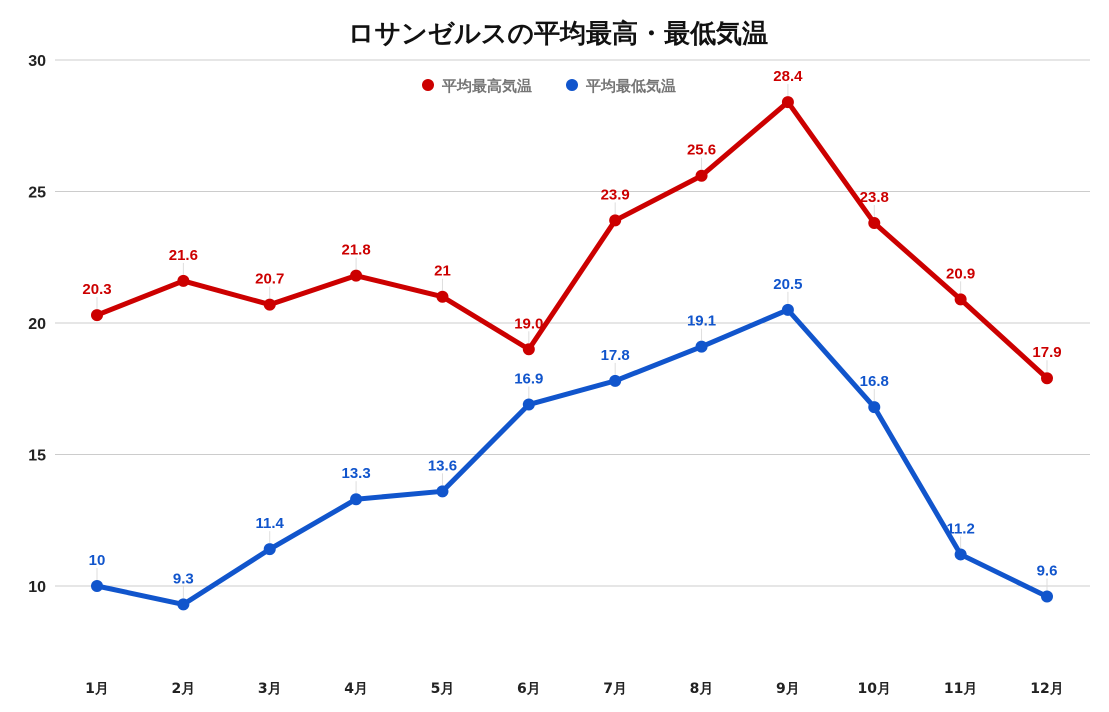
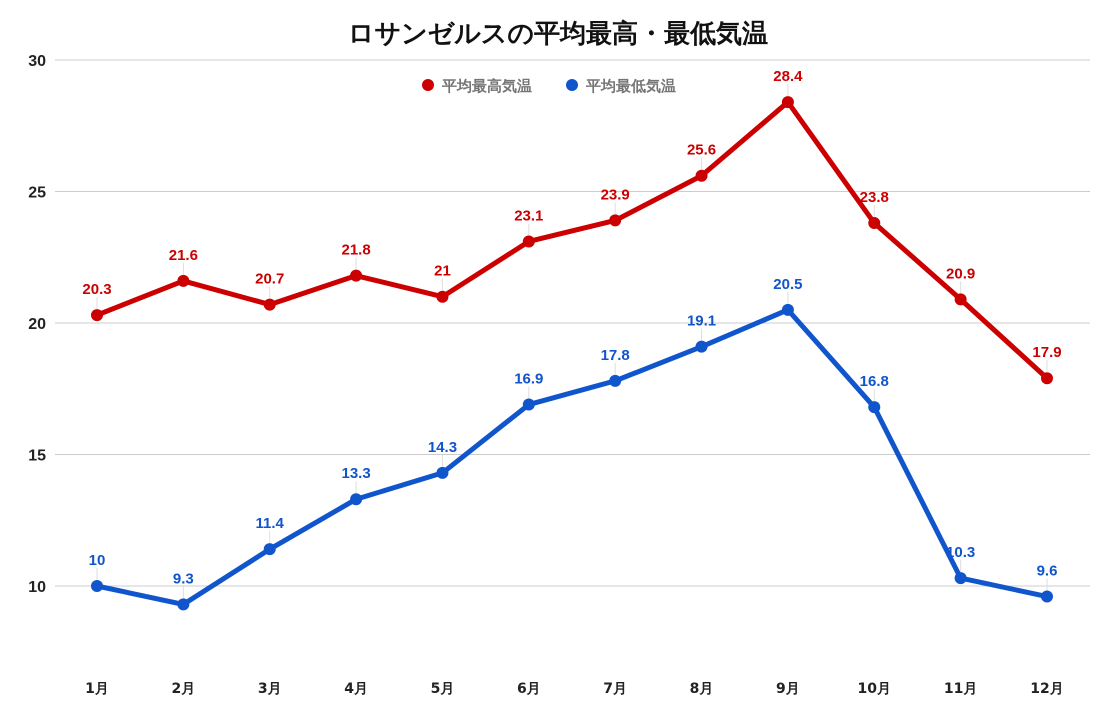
平均最低気温/5月: 13.6 -> 14.3
平均最高気温/6月: 19.0 -> 23.1
平均最低気温/11月: 11.2 -> 10.3
